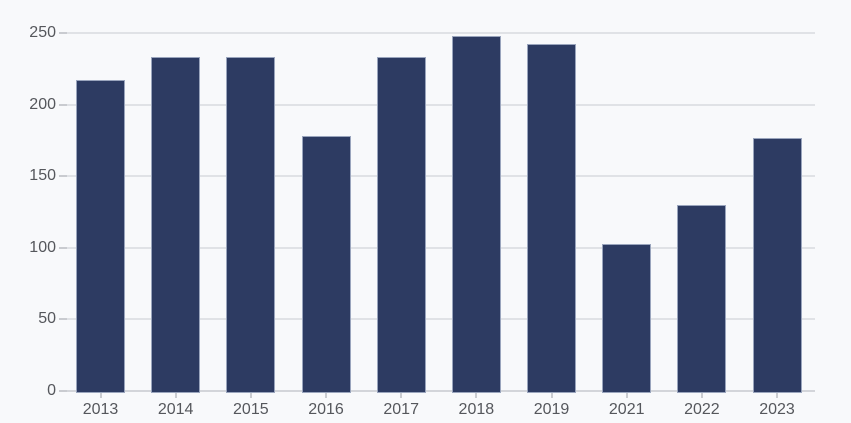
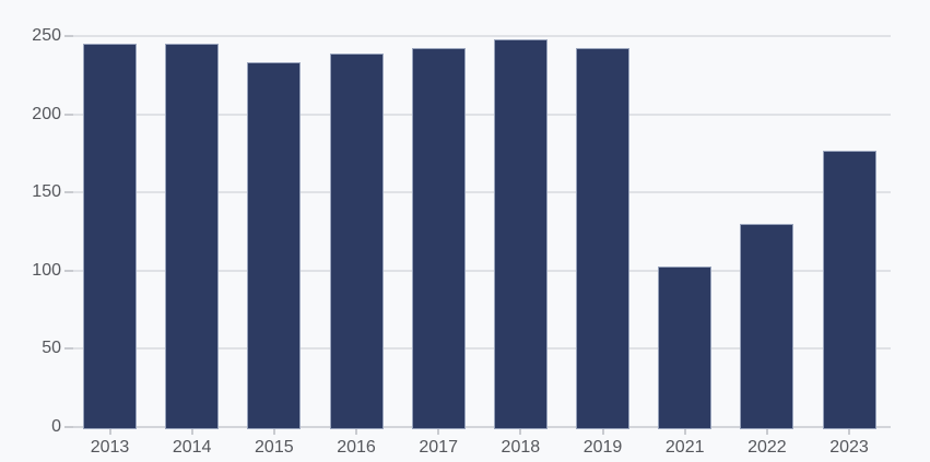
2013: 217 -> 245
2014: 233 -> 245
2016: 178 -> 239
2017: 233 -> 242
